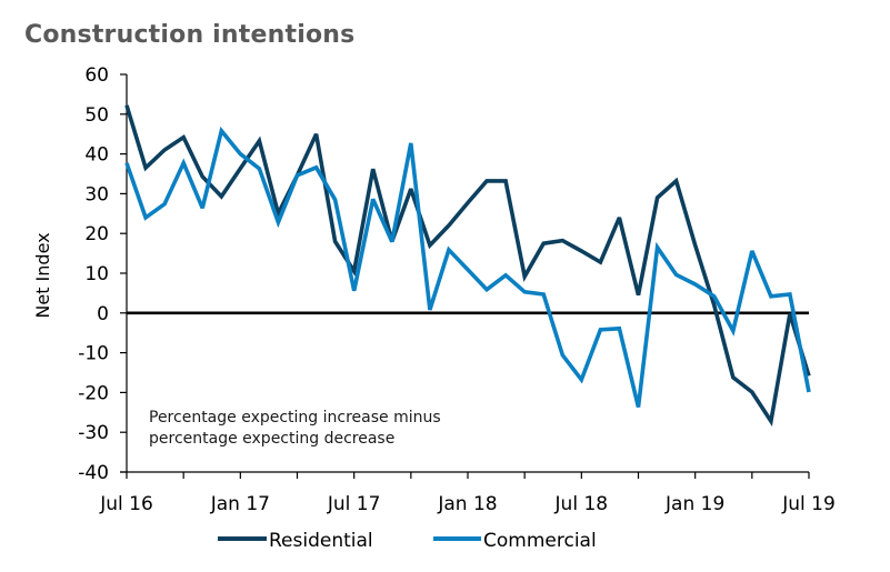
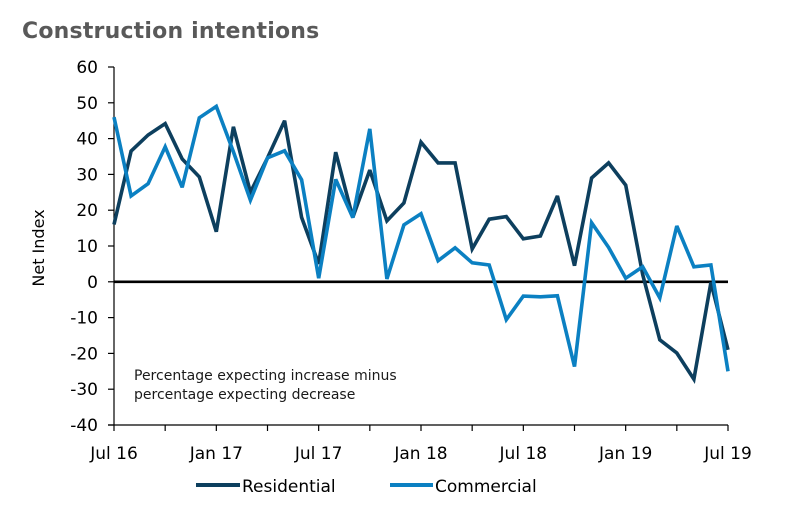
Residential/Jul 16: 52 -> 16
Commercial/Jul 16: 38 -> 46
Residential/Jan 17: 36 -> 14
Commercial/Jan 17: 40 -> 49
Residential/Jul 17: 10 -> 5
Commercial/Jul 17: 6 -> 1
Residential/Jan 18: 28 -> 39
Commercial/Jan 18: 11 -> 19
Residential/Jul 18: 16 -> 12
Commercial/Jul 18: -17 -> -4
Residential/Jan 19: 17 -> 27
Commercial/Jan 19: 7 -> 1
Residential/Jul 19: -16 -> -19
Commercial/Jul 19: -20 -> -25
